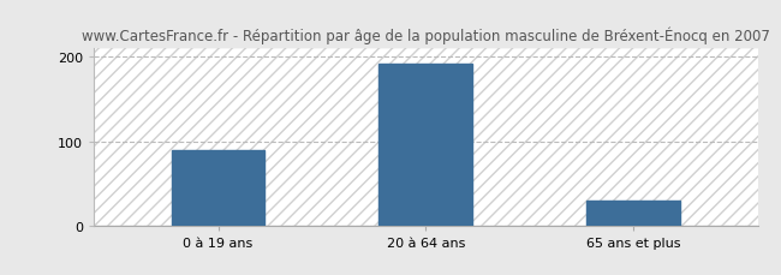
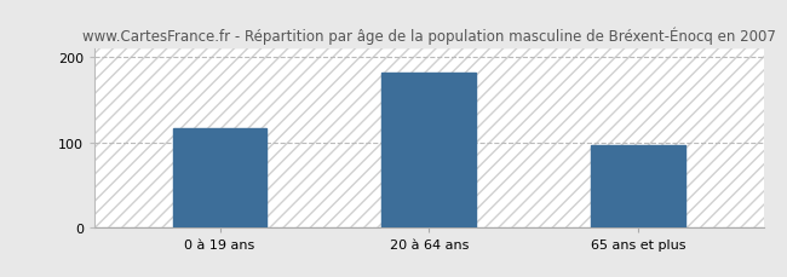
0 à 19 ans: 90 -> 116
20 à 64 ans: 192 -> 182
65 ans et plus: 30 -> 96
